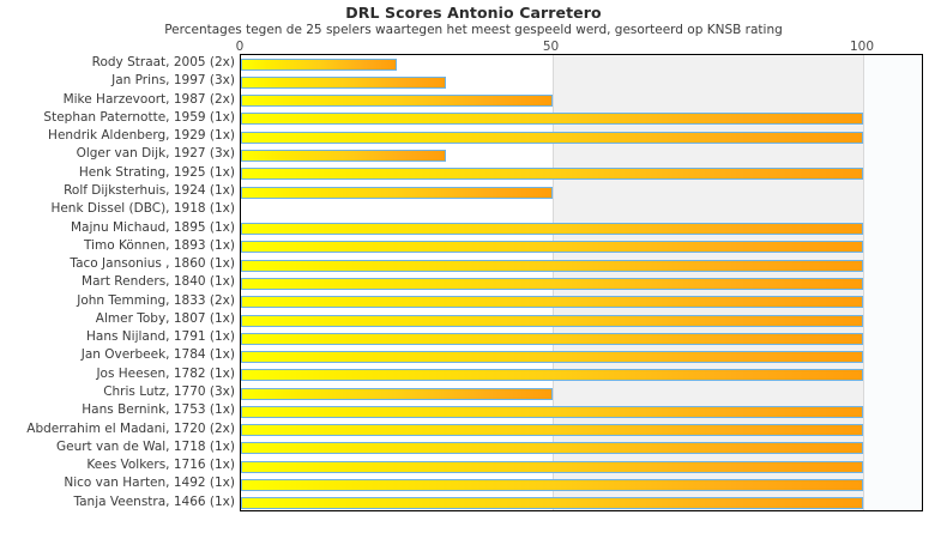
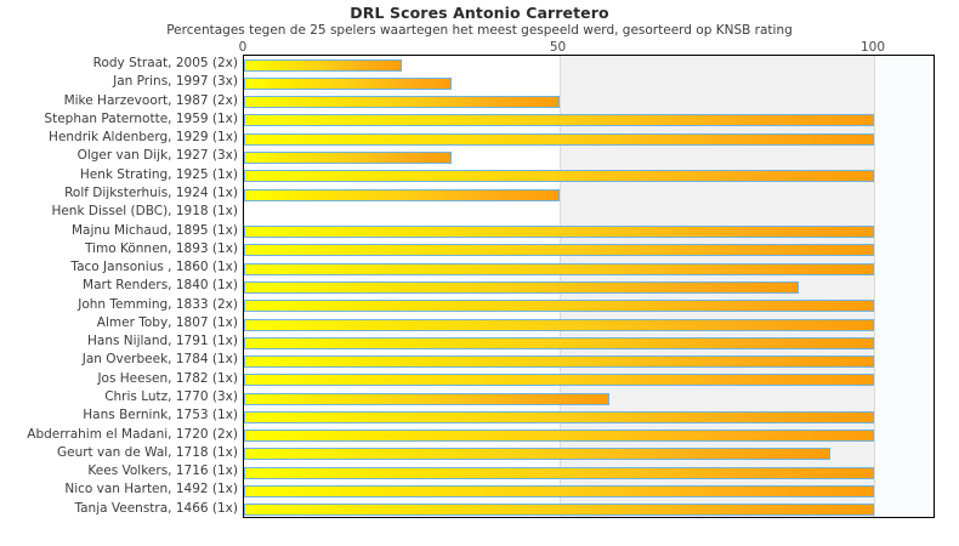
Mart Renders, 1840 (1x): 100 -> 88
Chris Lutz, 1770 (3x): 50 -> 58
Geurt van de Wal, 1718 (1x): 100 -> 93
